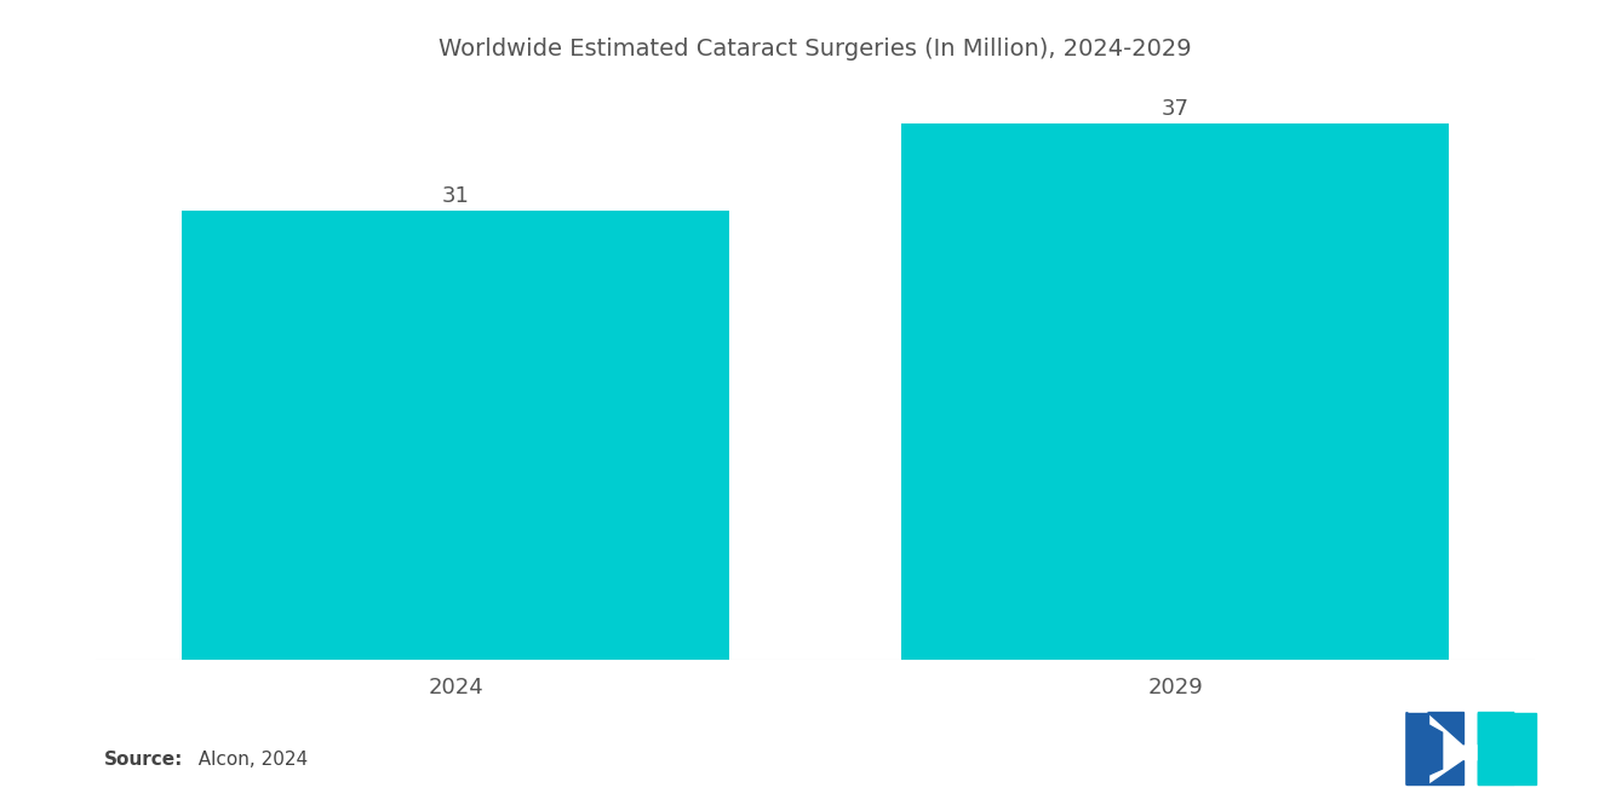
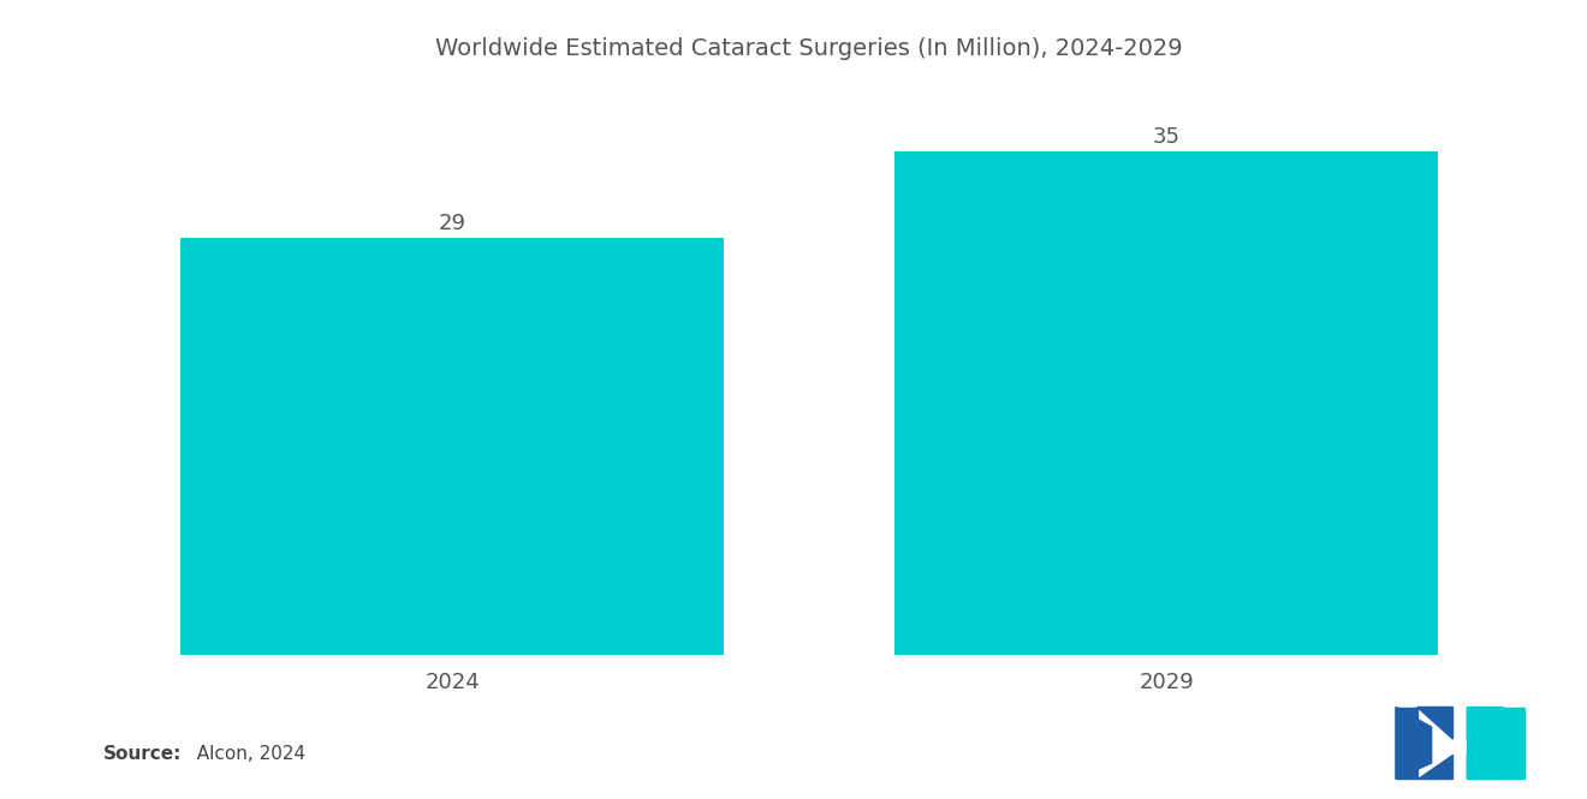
2024: 31 -> 29
2029: 37 -> 35
